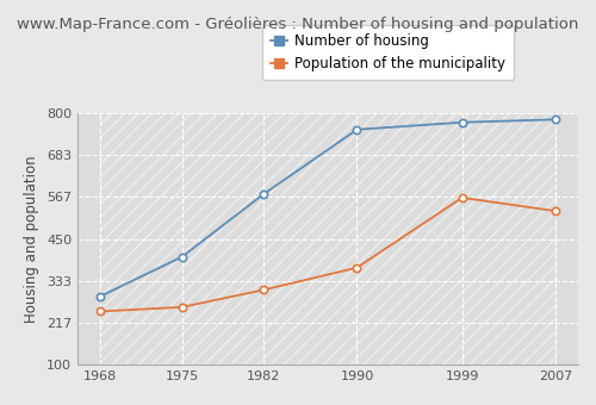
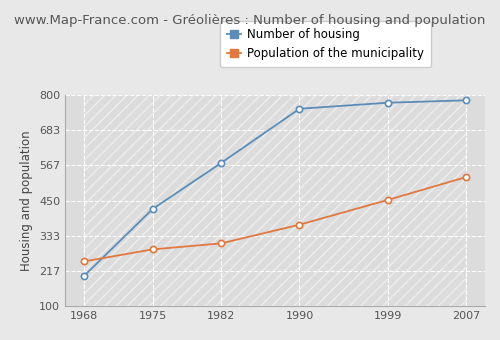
Number of housing/1968: 290 -> 200
Number of housing/1975: 400 -> 422
Population of the municipality/1975: 260 -> 288
Population of the municipality/1999: 565 -> 452
